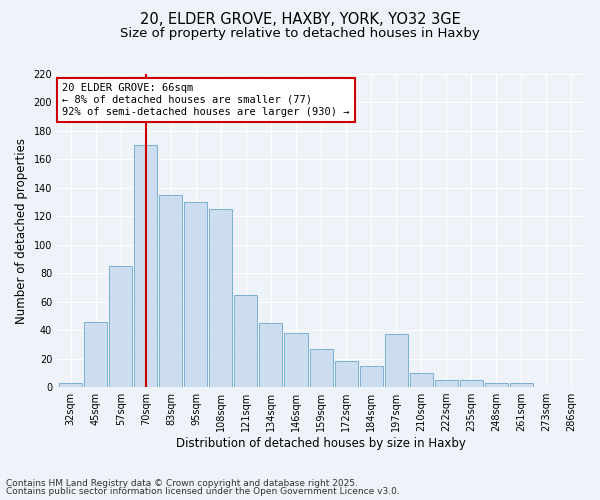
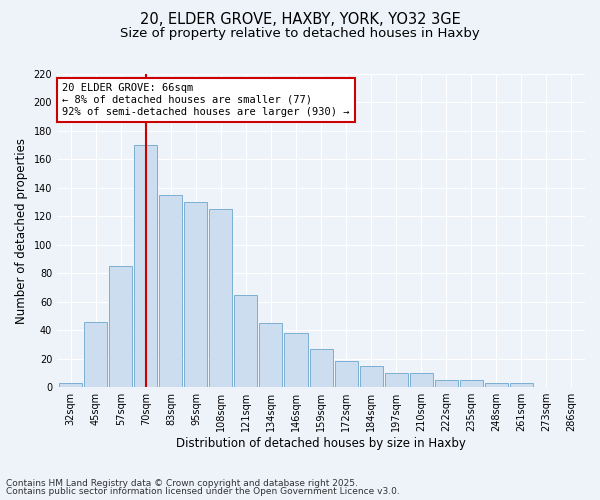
197sqm: 37 -> 10
